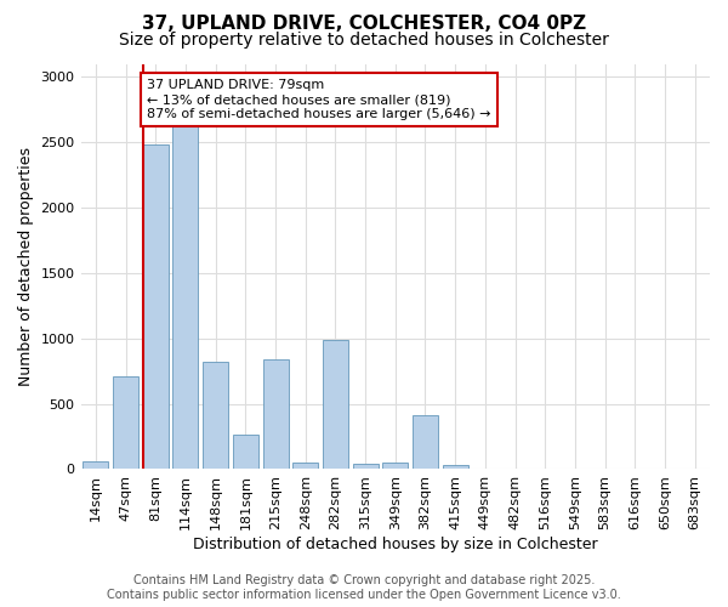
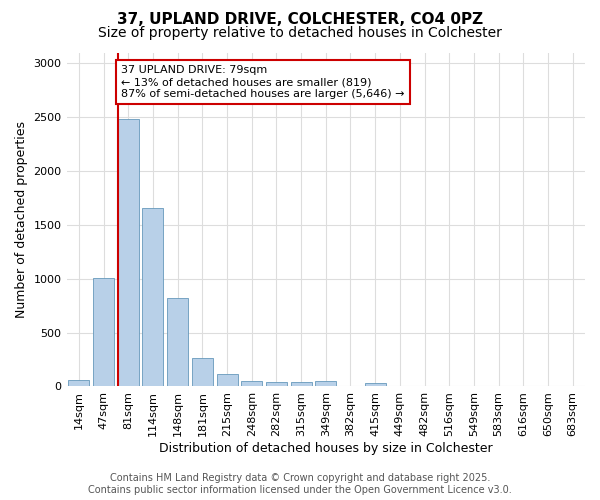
47sqm: 710 -> 1010
114sqm: 2620 -> 1660
215sqm: 840 -> 120
282sqm: 990 -> 40
382sqm: 410 -> 0
